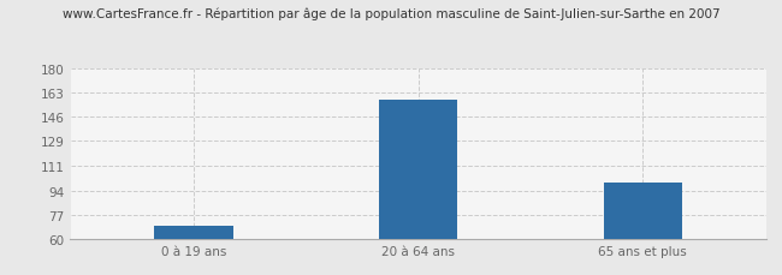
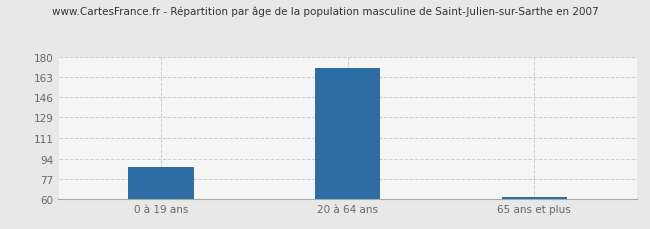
0 à 19 ans: 69 -> 87
20 à 64 ans: 158 -> 170
65 ans et plus: 100 -> 62
